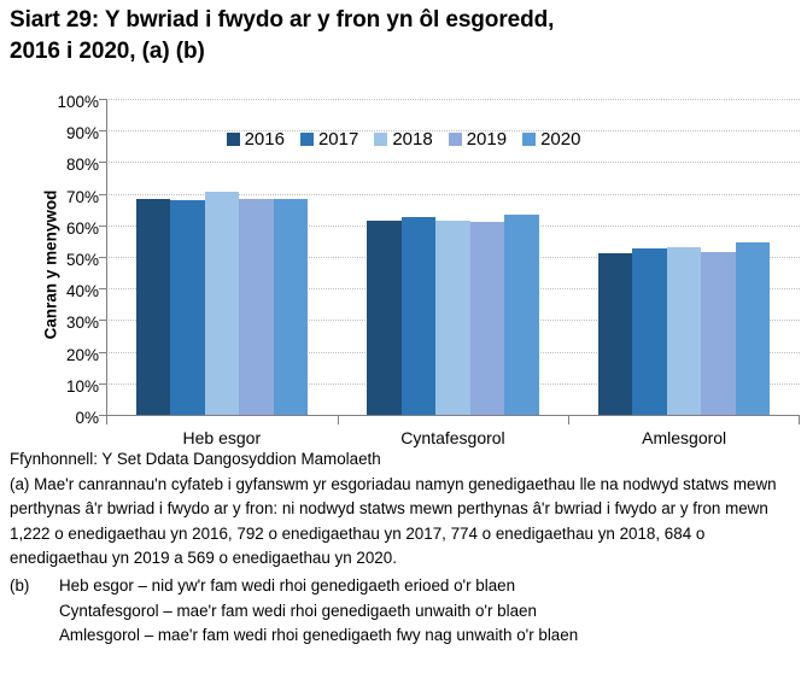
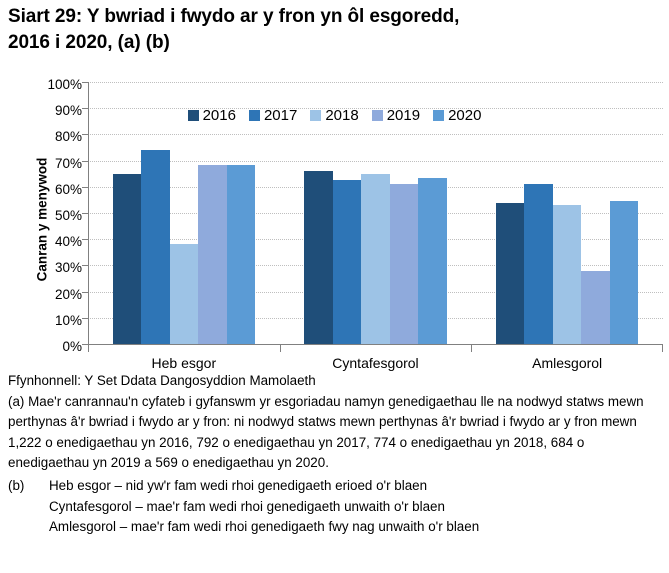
2016/Heb esgor: 68% -> 65%
2017/Heb esgor: 68% -> 74%
2018/Heb esgor: 70% -> 38%
2016/Cyntafesgorol: 62% -> 66%
2018/Cyntafesgorol: 62% -> 65%
2016/Amlesgorol: 51% -> 54%
2017/Amlesgorol: 52% -> 61%
2019/Amlesgorol: 52% -> 28%
